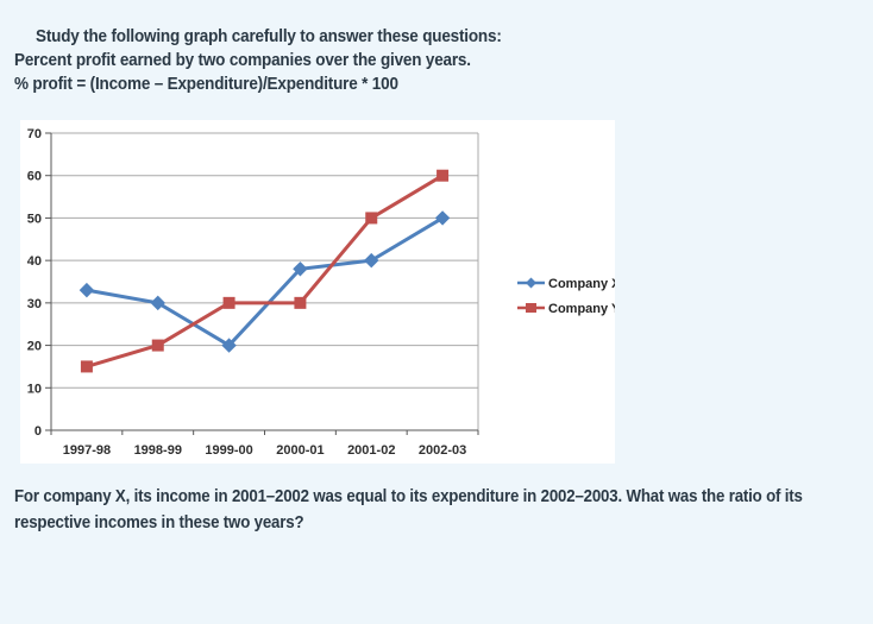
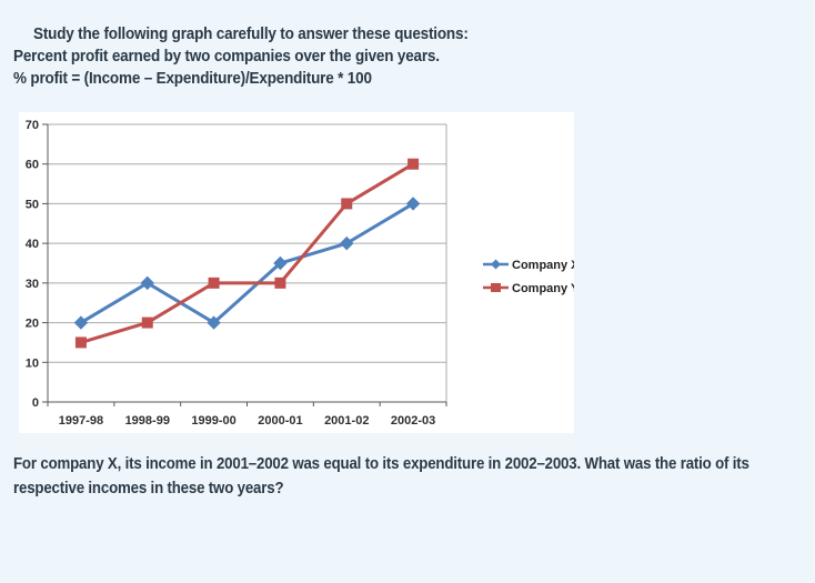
Company X/1997-98: 33 -> 20
Company X/2000-01: 38 -> 35
